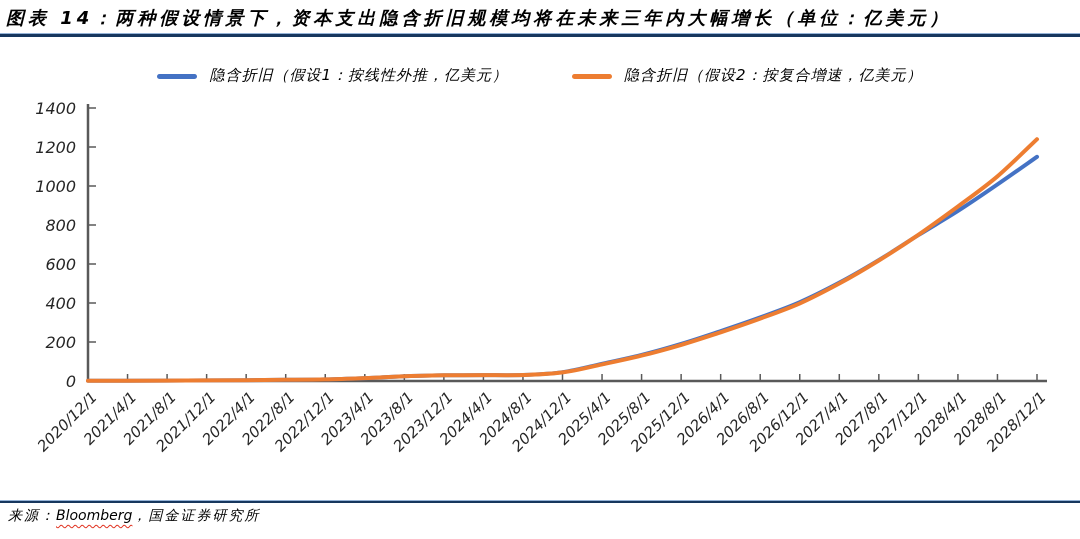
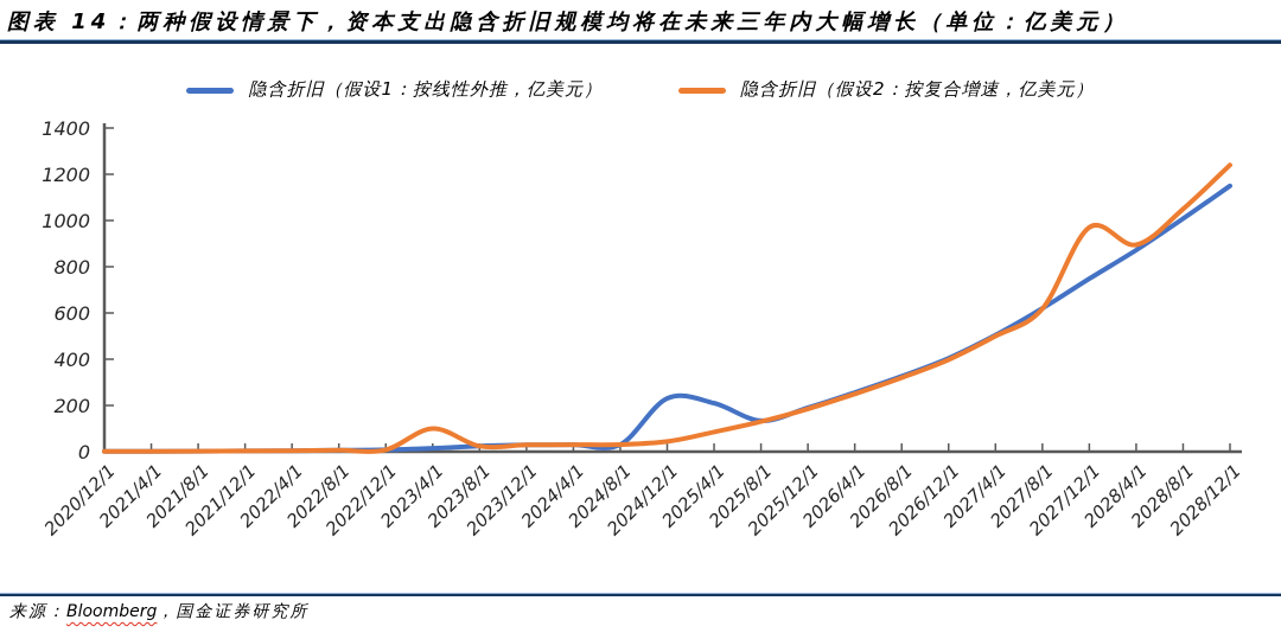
隐含折旧（假设2：按复合增速，亿美元）/2023/4/1: 20 -> 100
隐含折旧（假设1：按线性外推，亿美元）/2024/12/1: 40 -> 230
隐含折旧（假设1：按线性外推，亿美元）/2025/4/1: 90 -> 210
隐含折旧（假设2：按复合增速，亿美元）/2027/12/1: 750 -> 970
